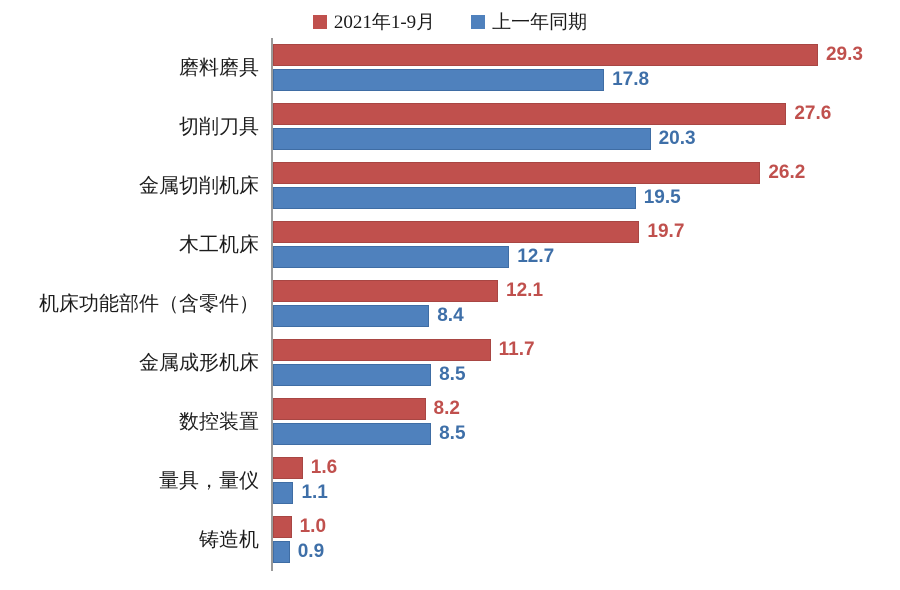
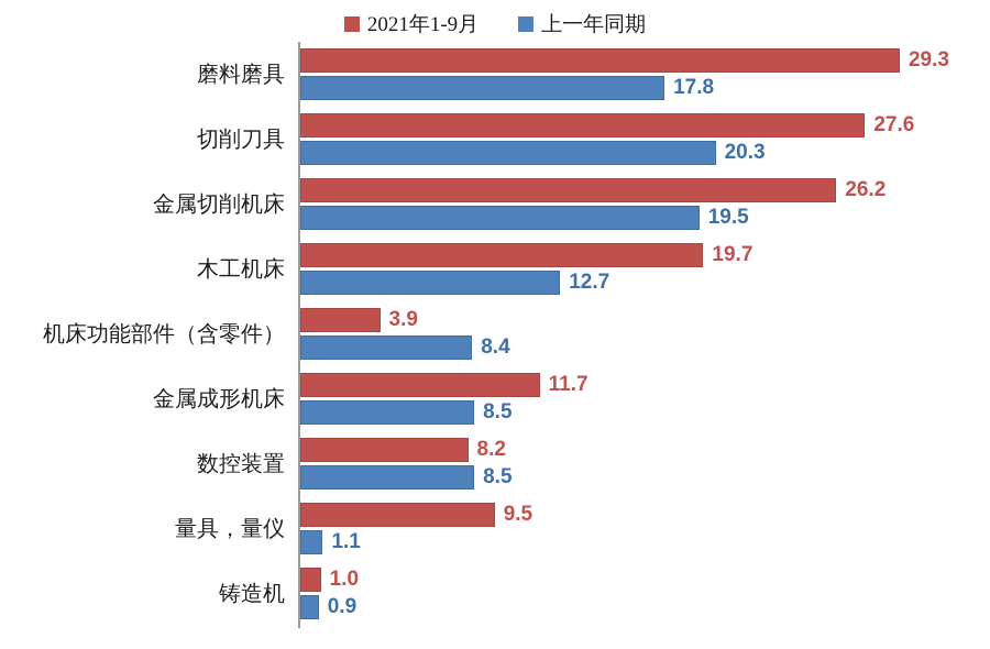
2021年1-9月/机床功能部件（含零件）: 12.1 -> 3.9
2021年1-9月/量具，量仪: 1.6 -> 9.5
